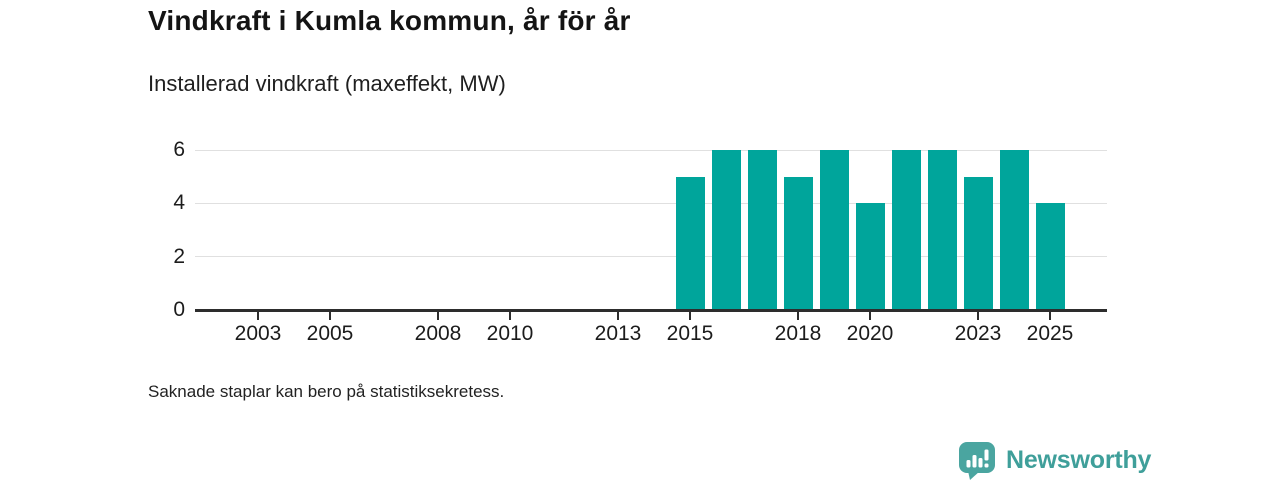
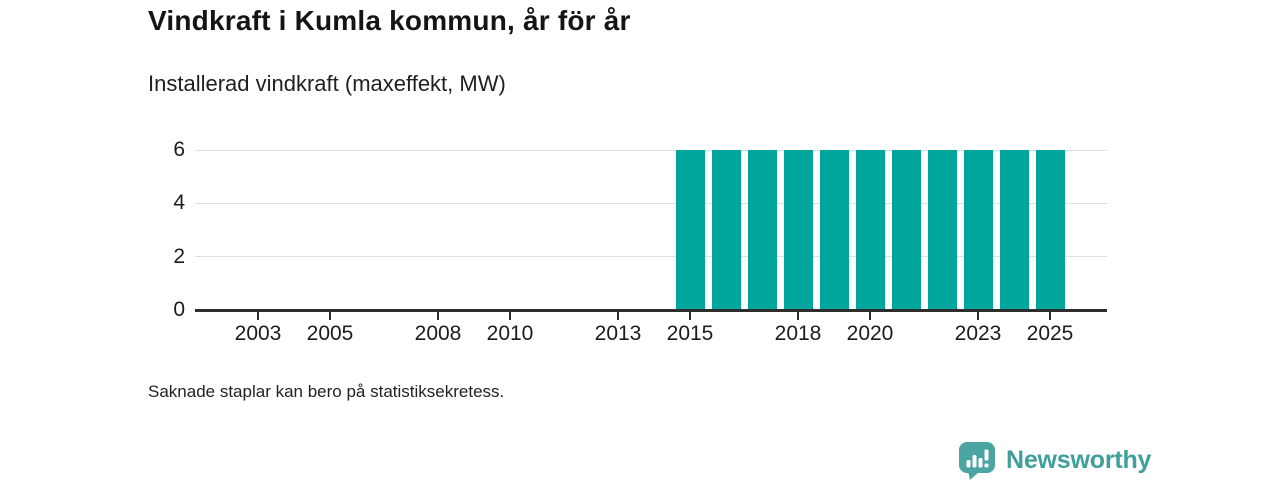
2015: 5 -> 6
2018: 5 -> 6
2020: 4 -> 6
2023: 5 -> 6
2025: 4 -> 6
